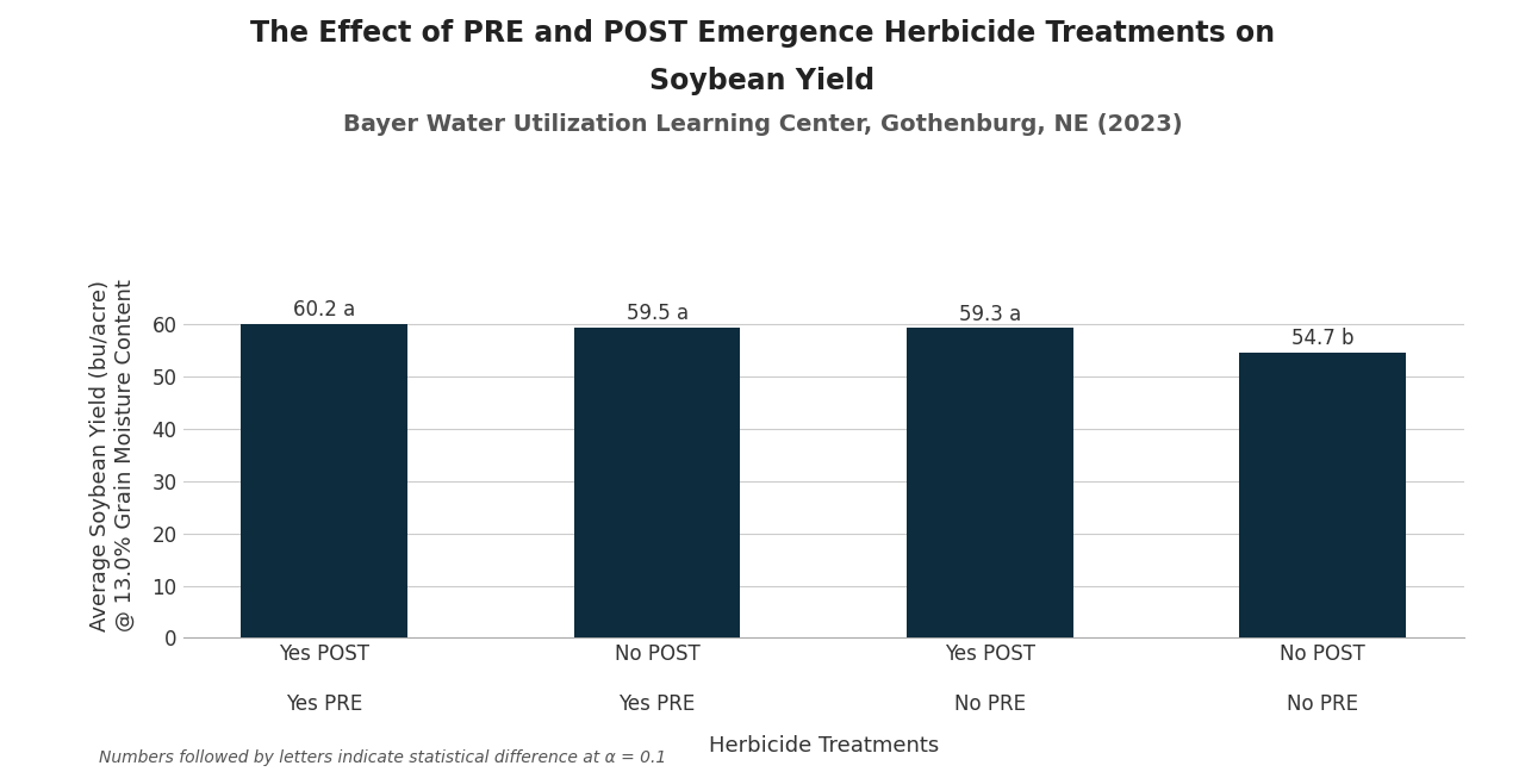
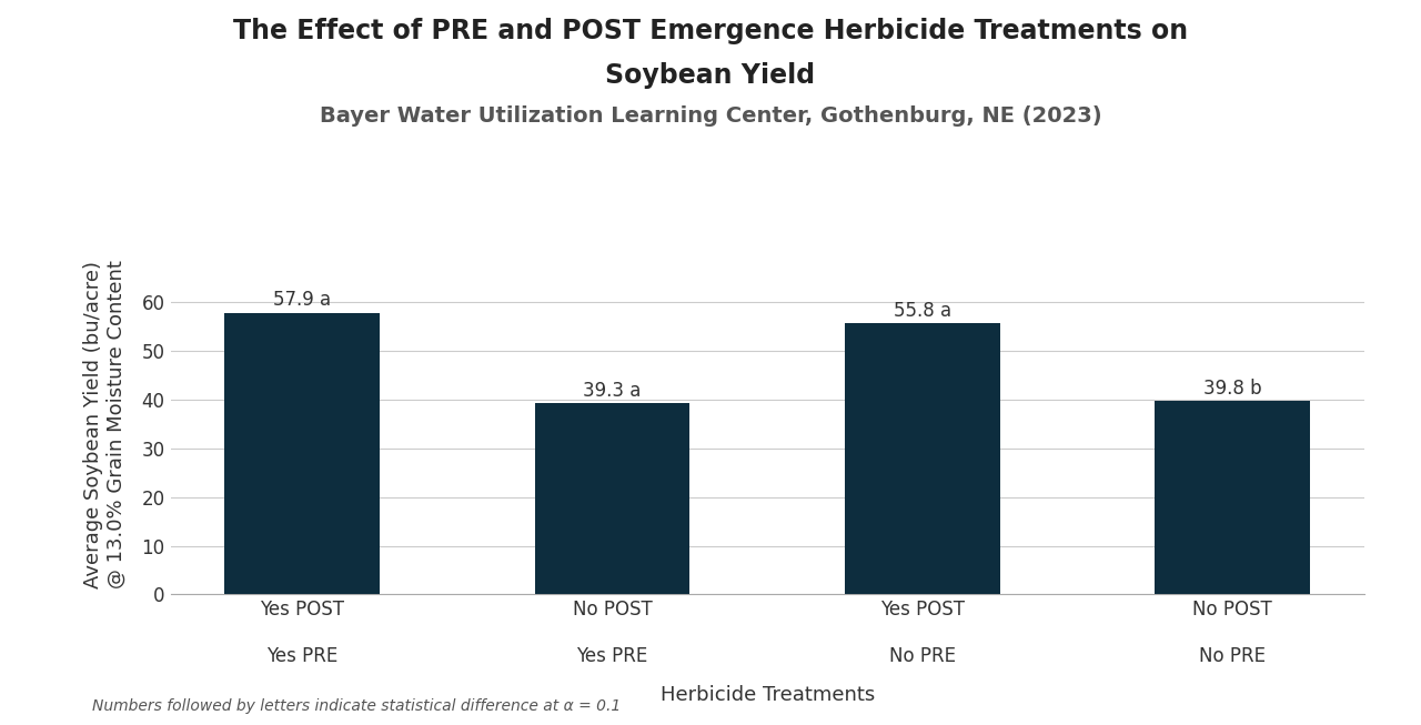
Yes POST Yes PRE: 60.2 -> 57.9
No POST Yes PRE: 59.5 -> 39.3
Yes POST No PRE: 59.3 -> 55.8
No POST No PRE: 54.7 -> 39.8
